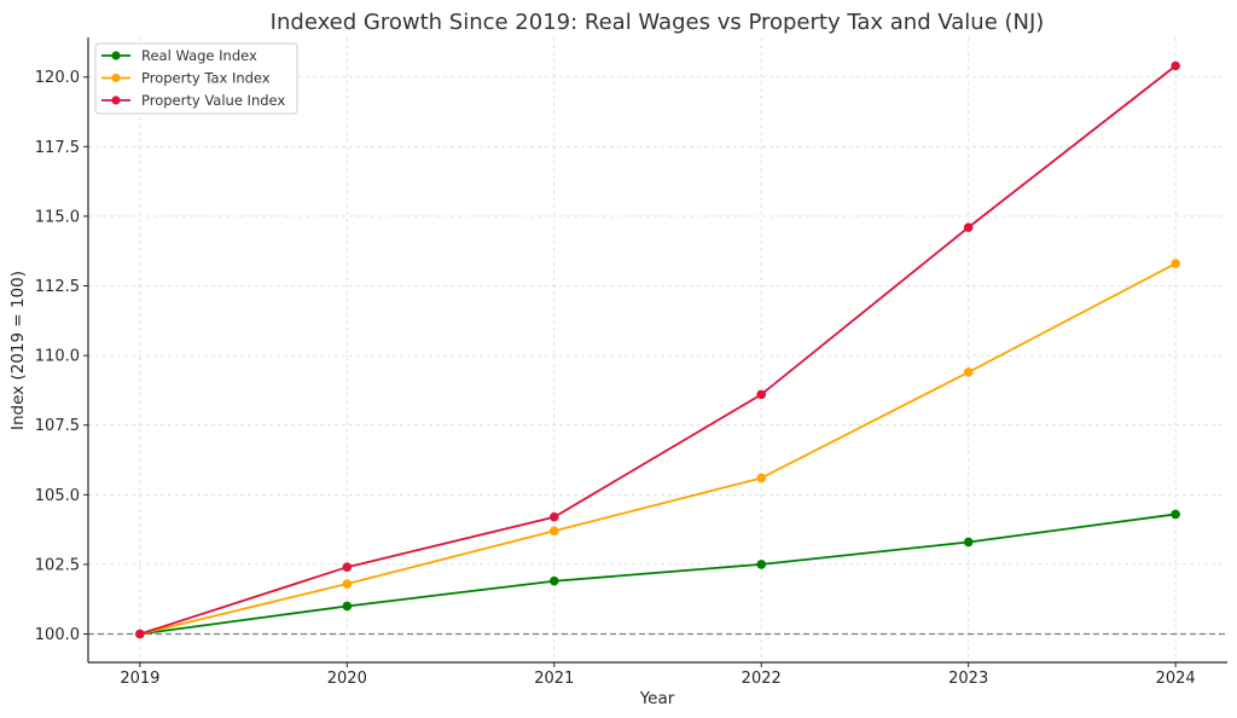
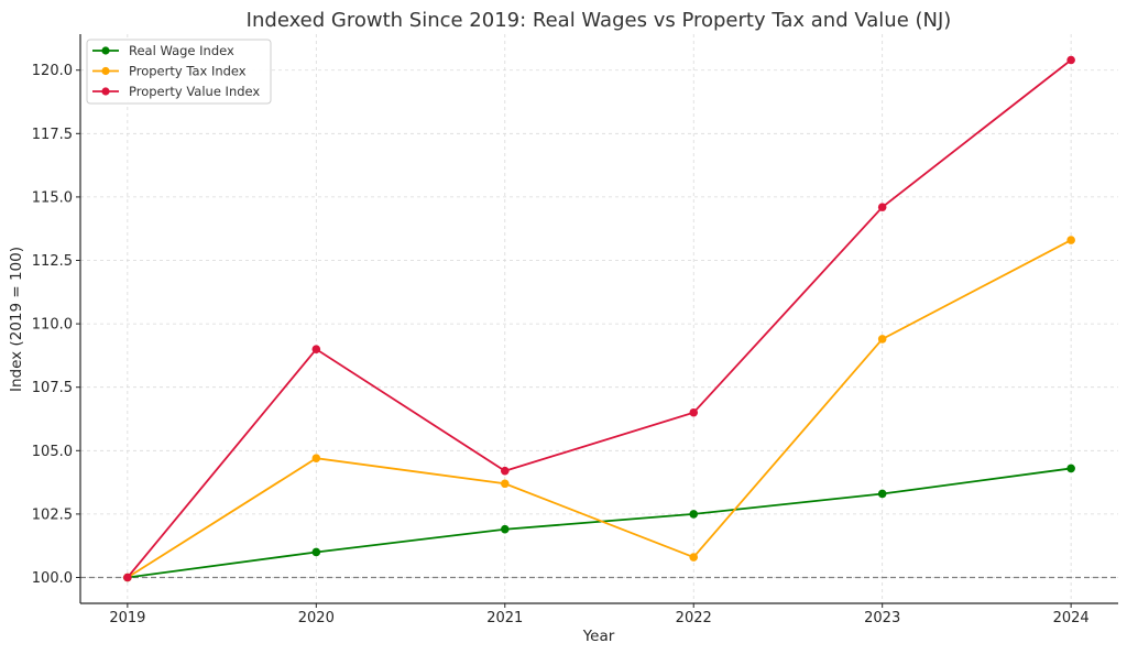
Property Tax Index/2020: 101.8 -> 104.7
Property Value Index/2020: 102.4 -> 109.0
Property Tax Index/2022: 105.6 -> 100.8
Property Value Index/2022: 108.6 -> 106.5
